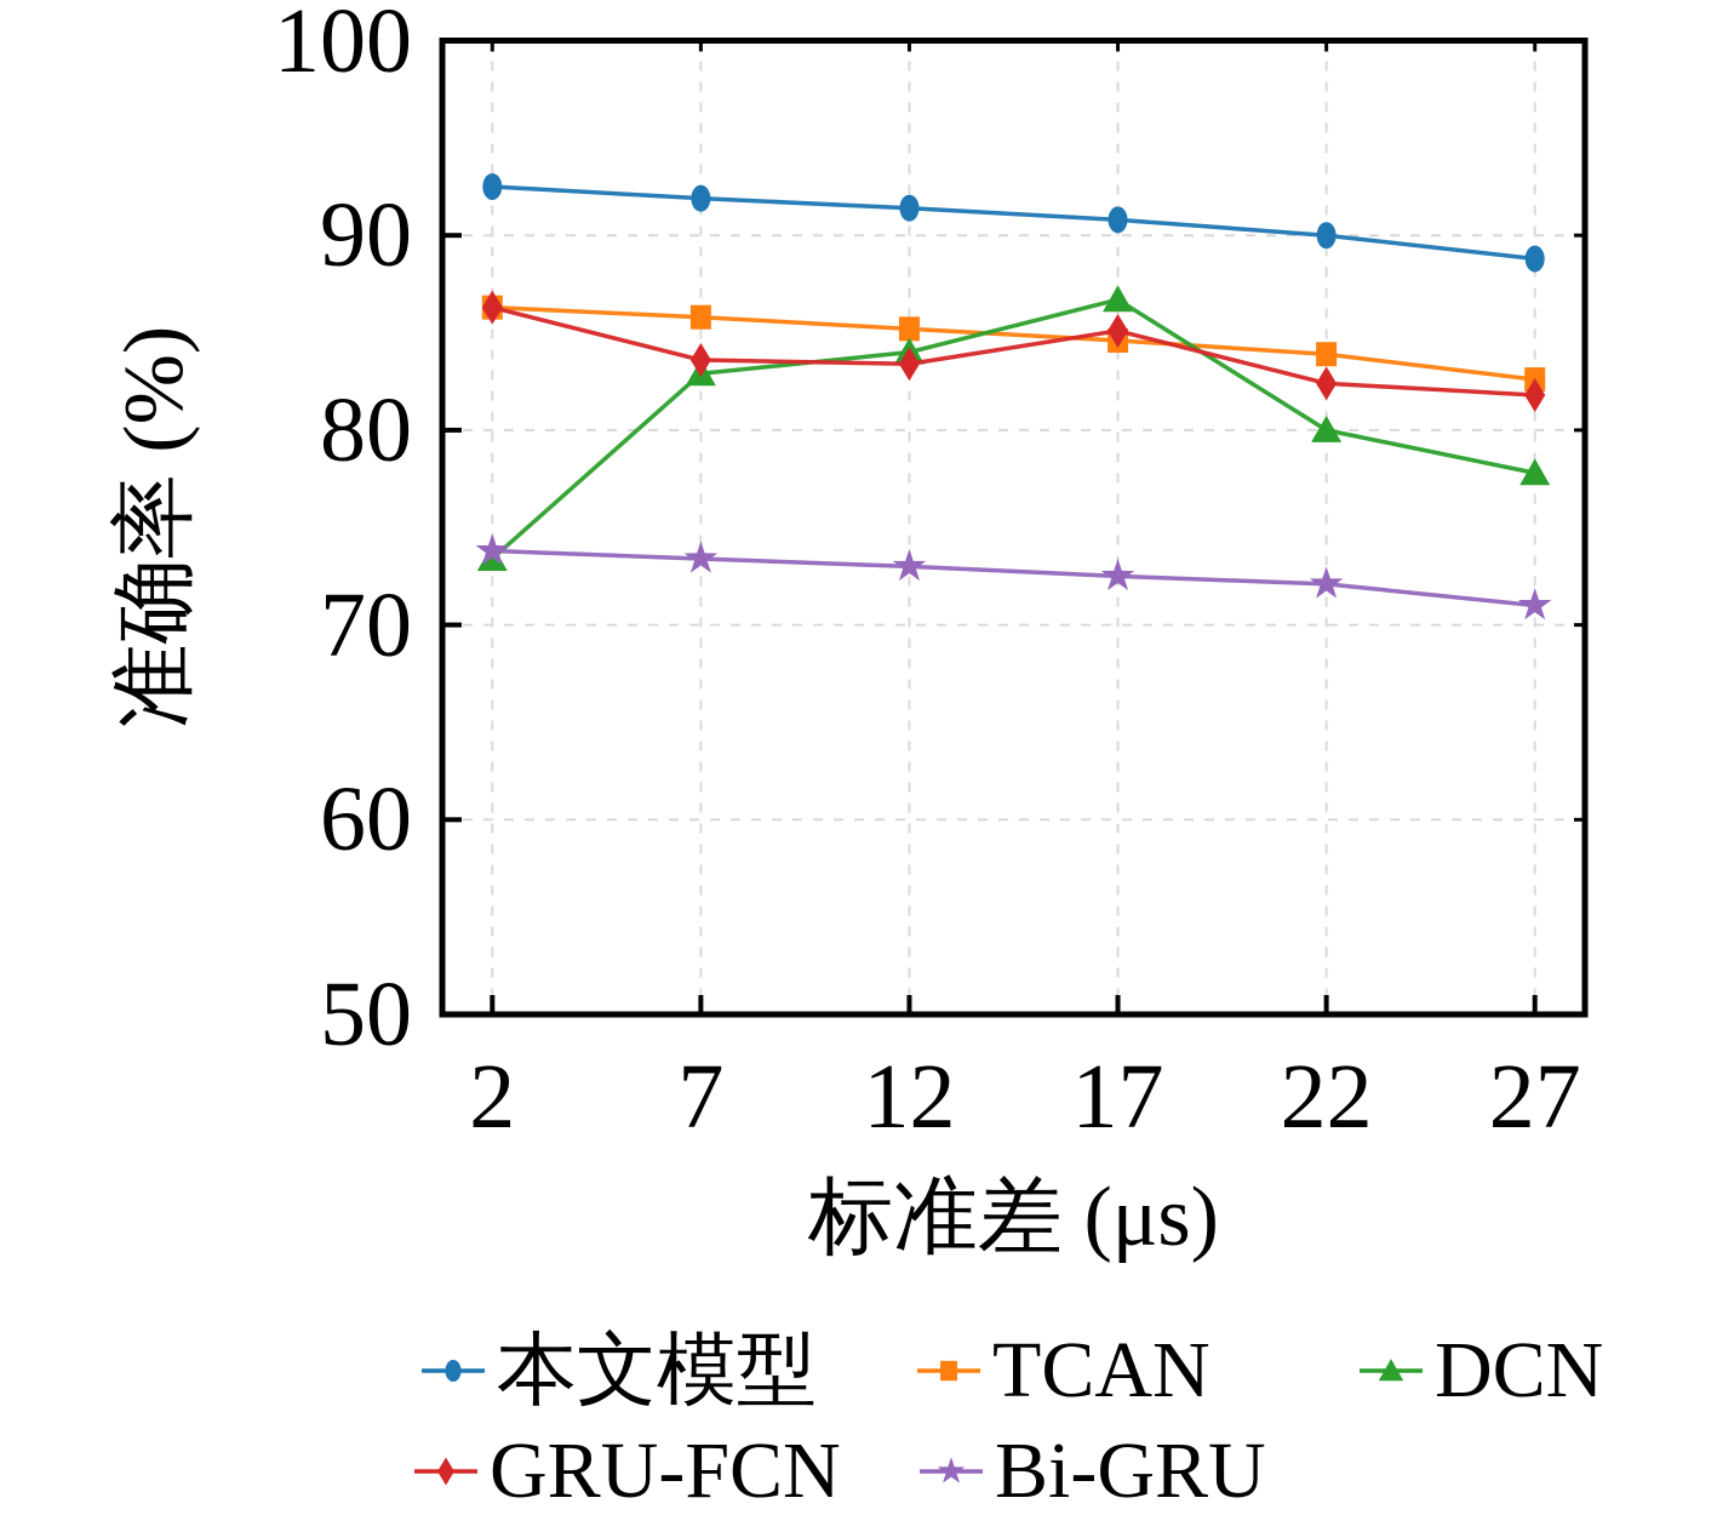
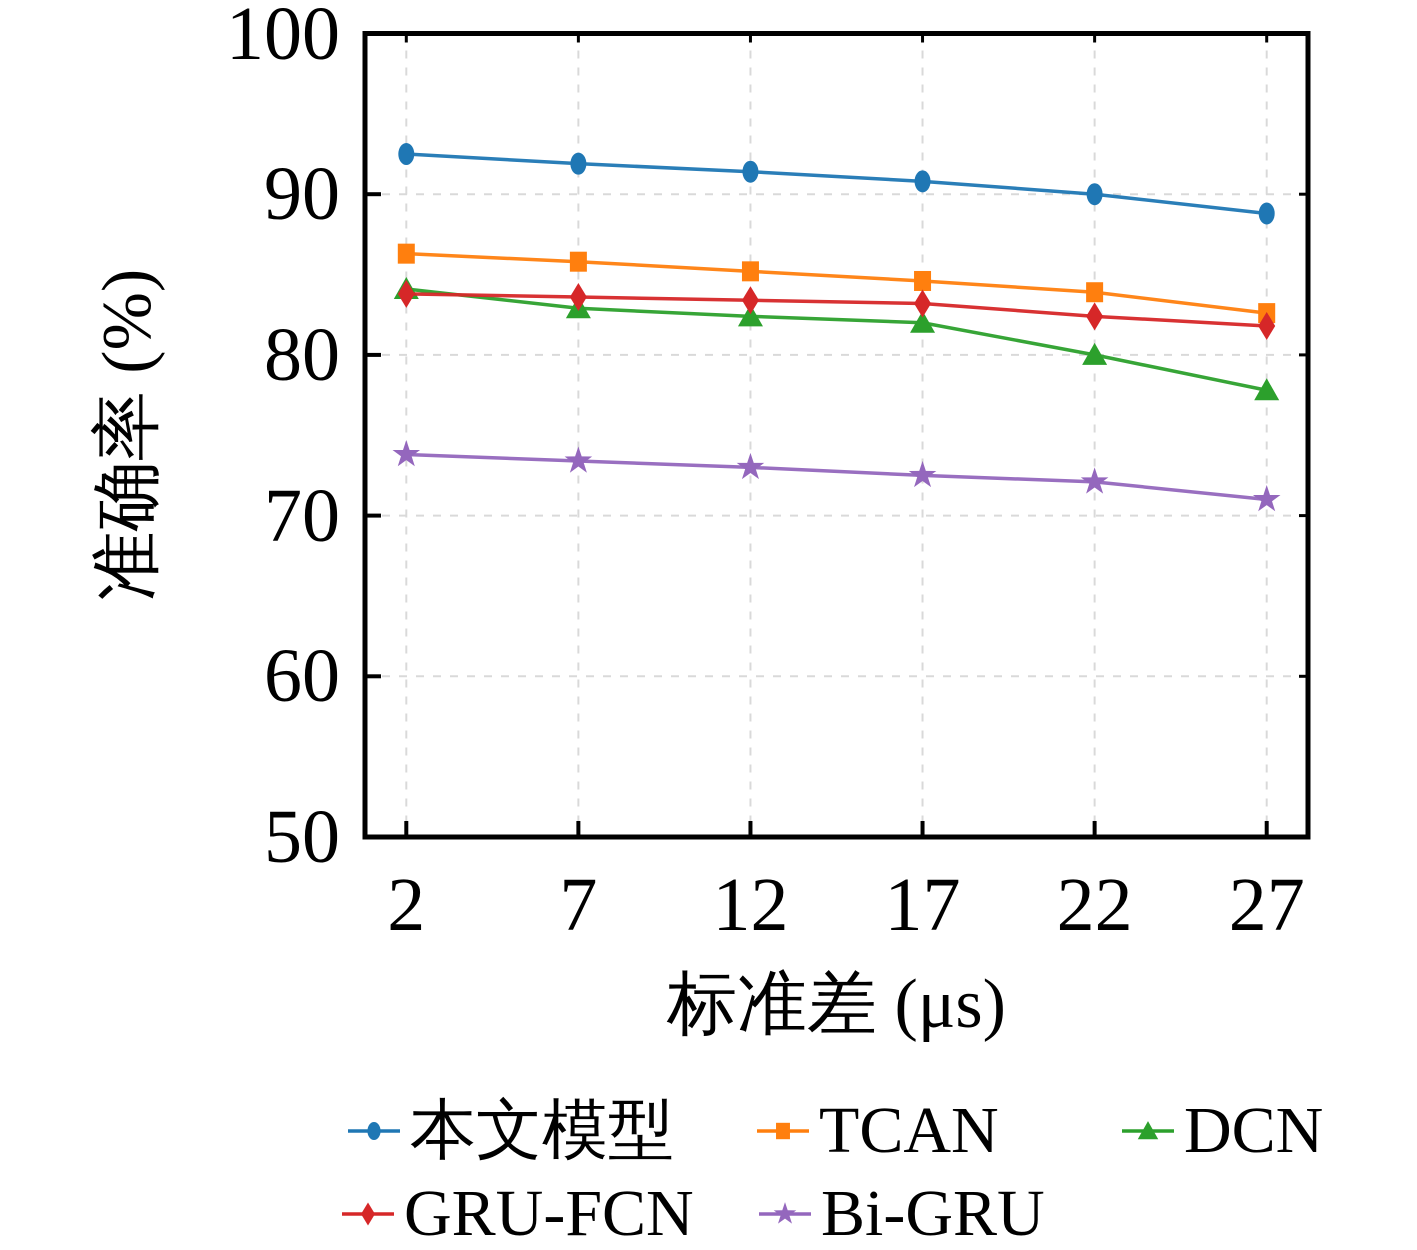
DCN/2: 73.4 -> 84.1
GRU-FCN/2: 86.3 -> 83.8
DCN/12: 84.0 -> 82.4
DCN/17: 86.7 -> 82.0
GRU-FCN/17: 85.1 -> 83.2
